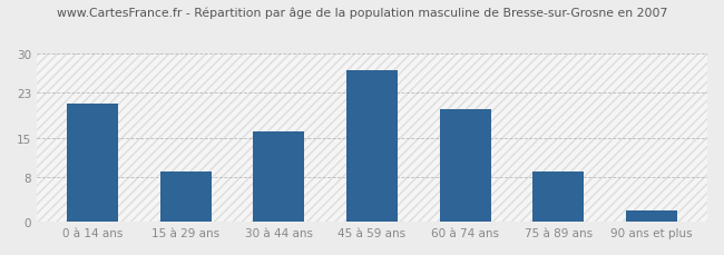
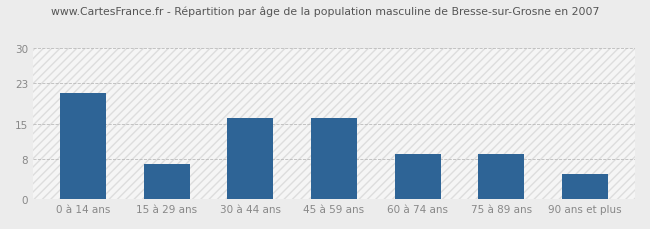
15 à 29 ans: 9 -> 7
45 à 59 ans: 27 -> 16
60 à 74 ans: 20 -> 9
90 ans et plus: 2 -> 5
